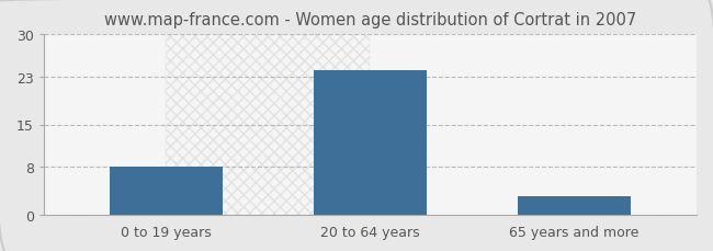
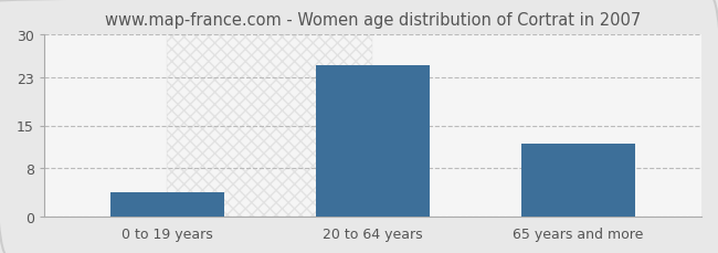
0 to 19 years: 8 -> 4
20 to 64 years: 24 -> 25
65 years and more: 3 -> 12
